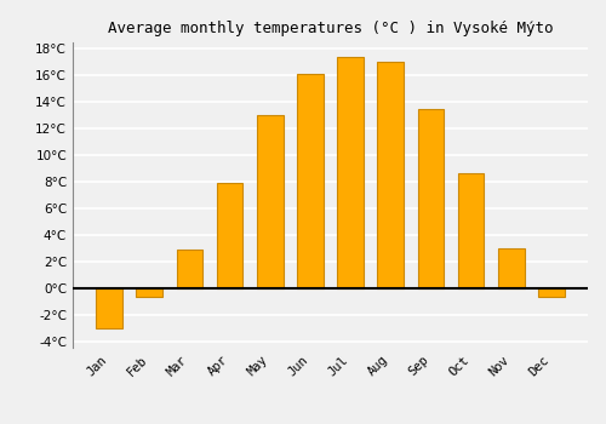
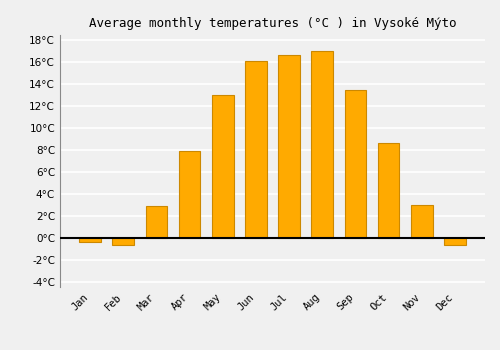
Jan: -3.0°C -> -0.4°C
Jul: 17.4°C -> 16.7°C
